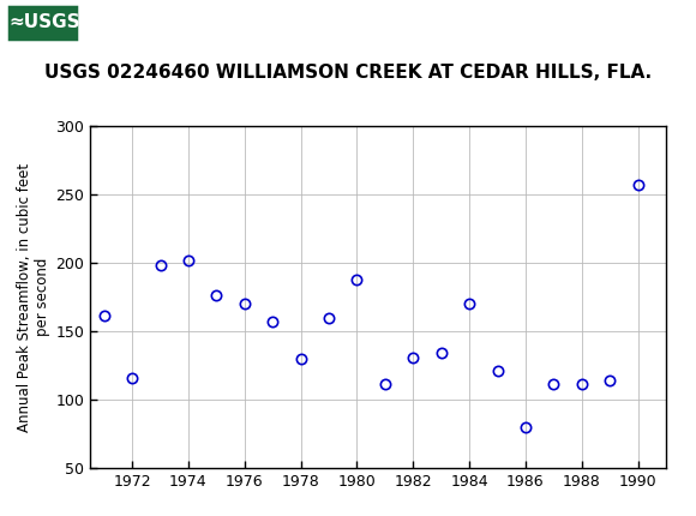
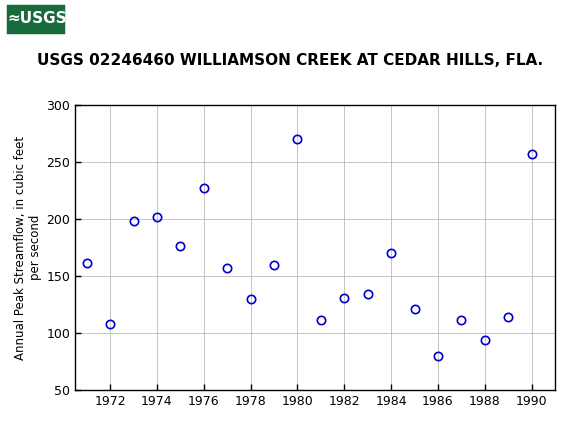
1972: 116 -> 108
1976: 170 -> 227
1980: 188 -> 270
1988: 111 -> 94
